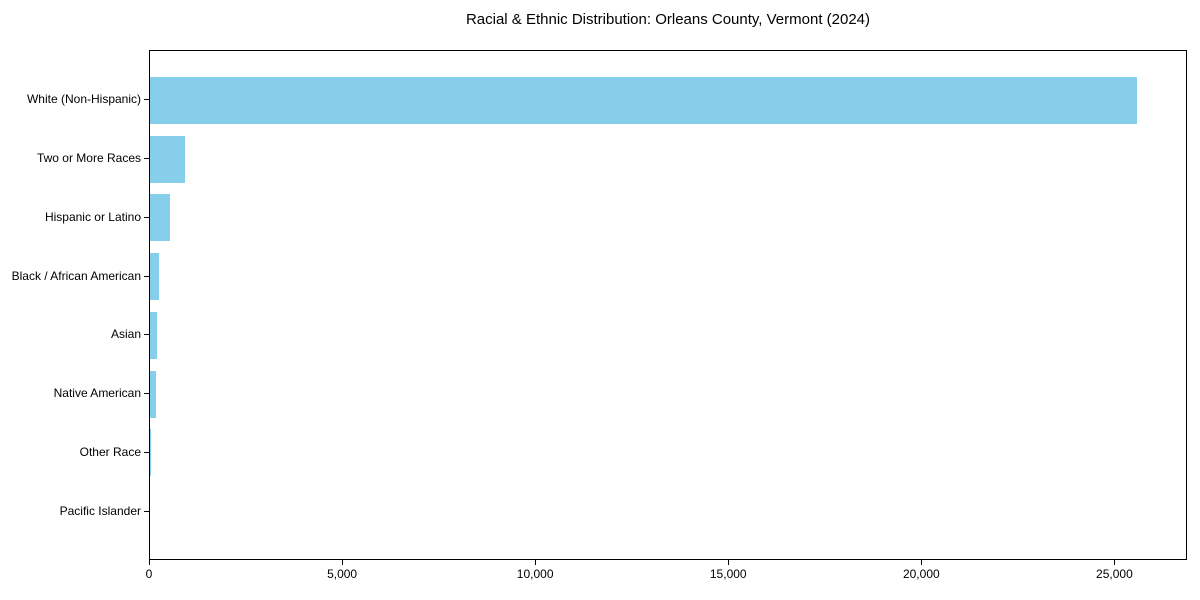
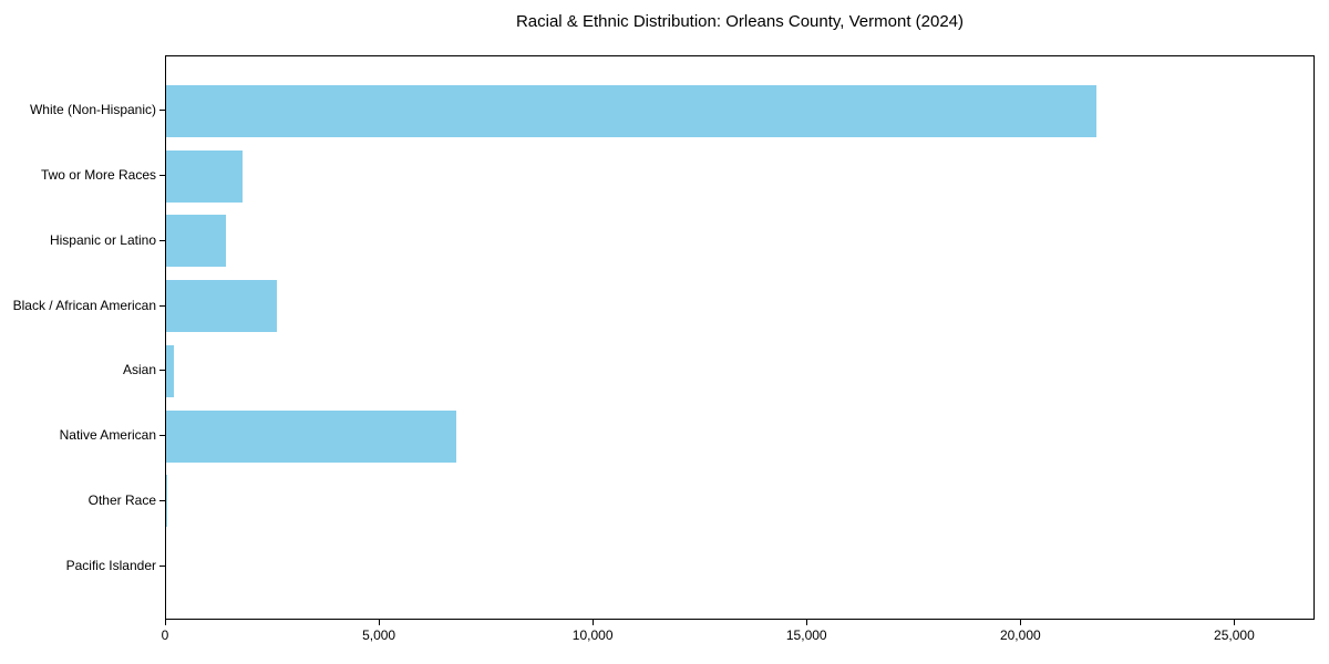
White (Non-Hispanic): 25600 -> 21800
Two or More Races: 900 -> 1800
Hispanic or Latino: 500 -> 1400
Black / African American: 200 -> 2600
Native American: 100 -> 6800
